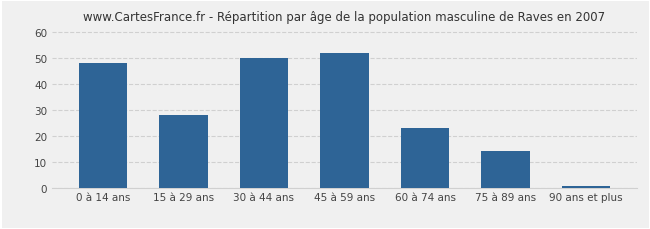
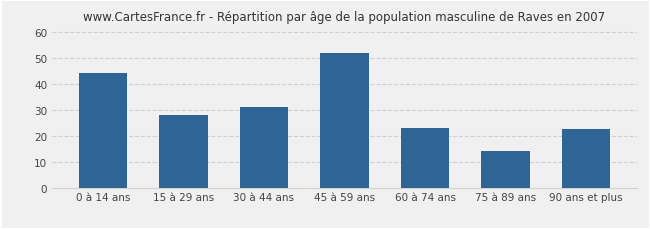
0 à 14 ans: 48.0 -> 44.0
30 à 44 ans: 50.0 -> 31.0
90 ans et plus: 0.5 -> 22.5
